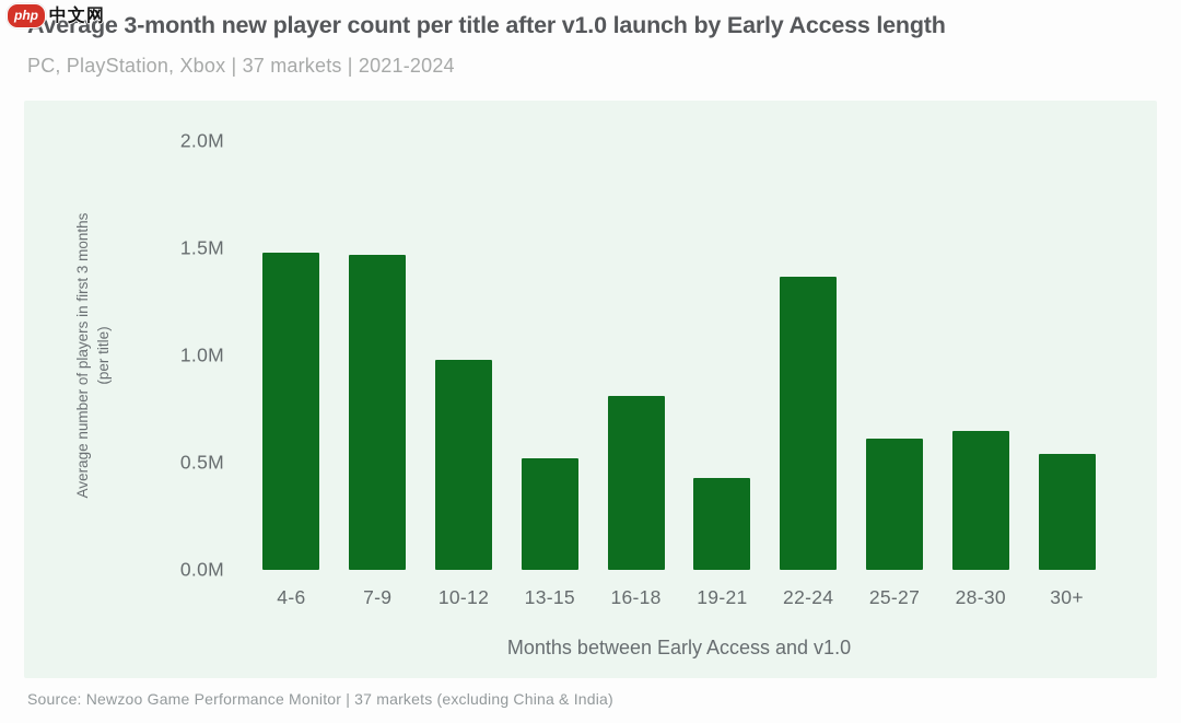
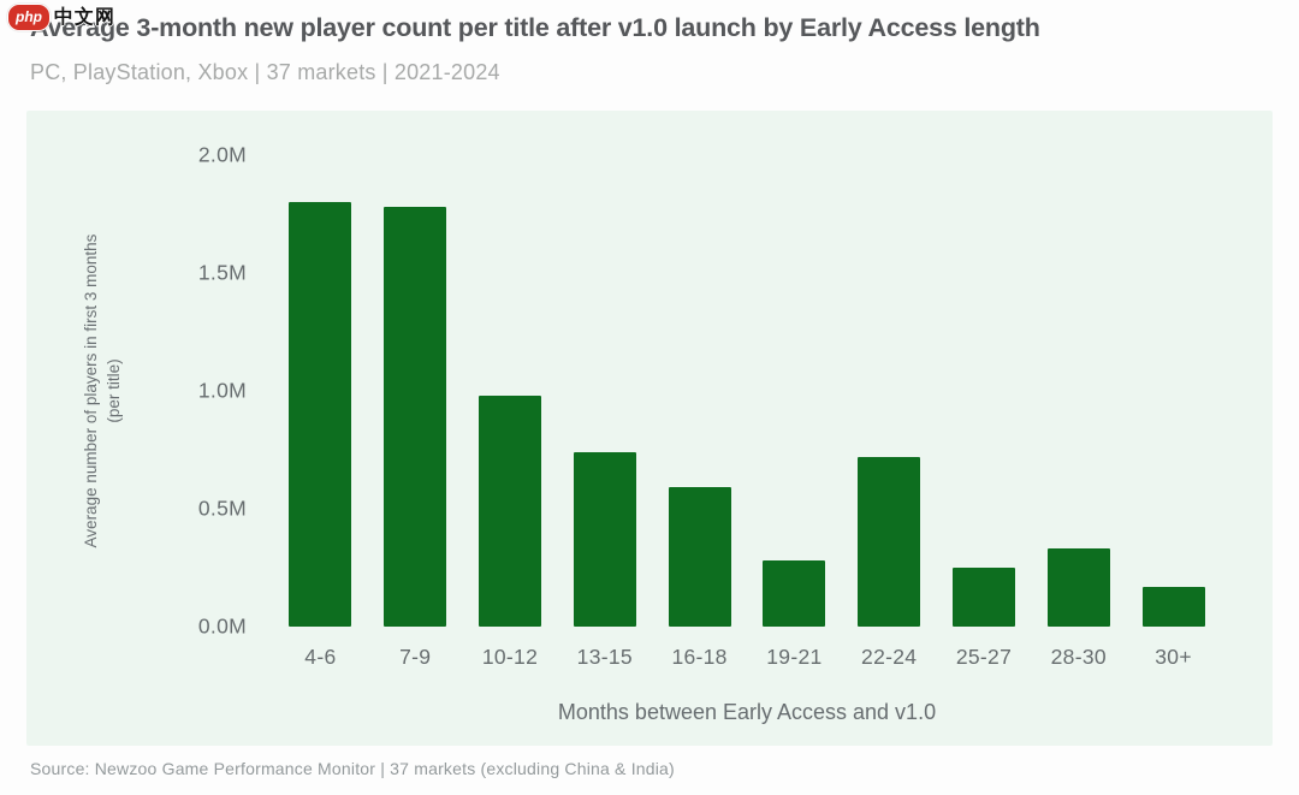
4-6: 1.48M -> 1.80M
7-9: 1.47M -> 1.78M
13-15: 0.52M -> 0.74M
16-18: 0.81M -> 0.59M
19-21: 0.43M -> 0.28M
22-24: 1.37M -> 0.72M
25-27: 0.61M -> 0.25M
28-30: 0.65M -> 0.33M
30+: 0.54M -> 0.17M
